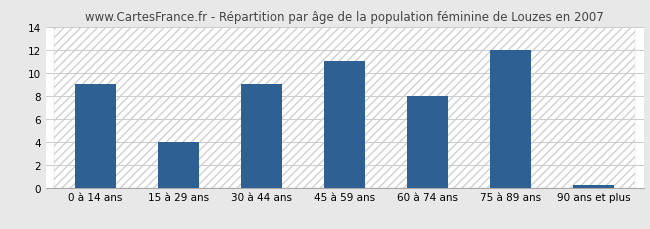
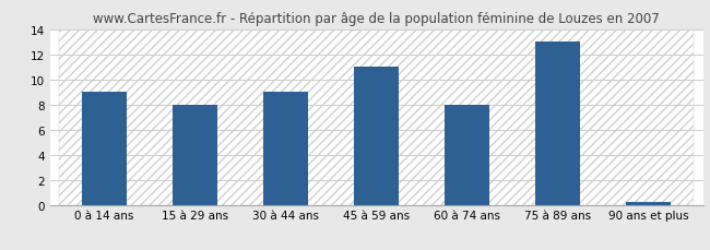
15 à 29 ans: 4.0 -> 8.0
75 à 89 ans: 12.0 -> 13.0
